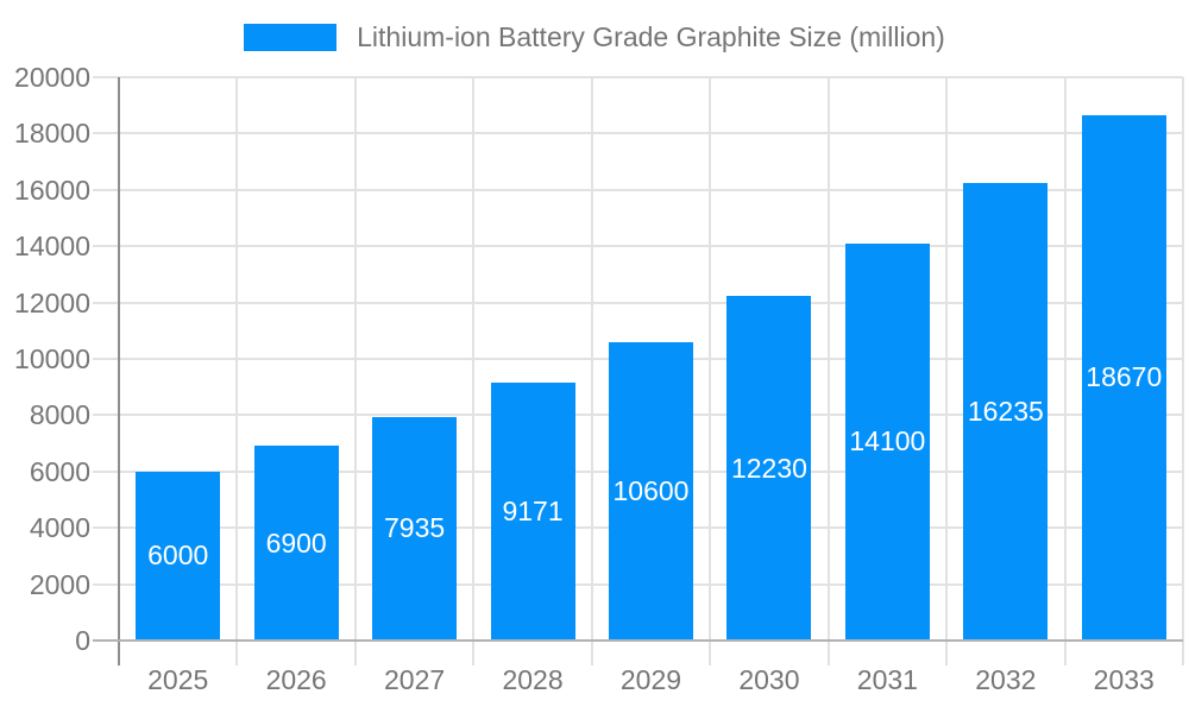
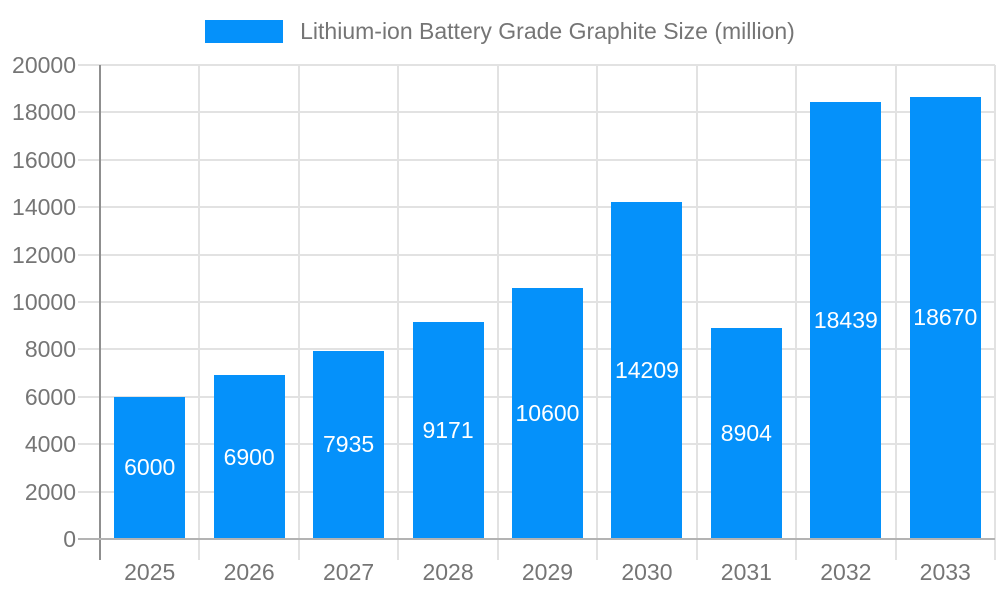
2030: 12230 -> 14209
2031: 14100 -> 8904
2032: 16235 -> 18439
